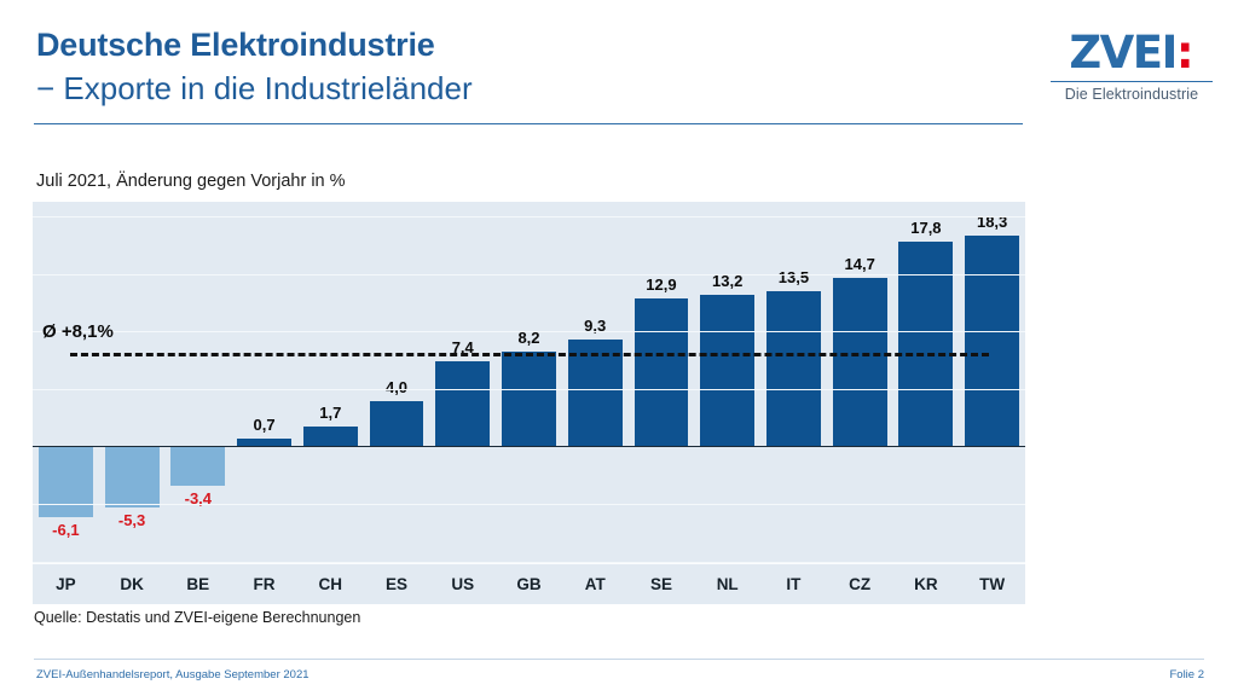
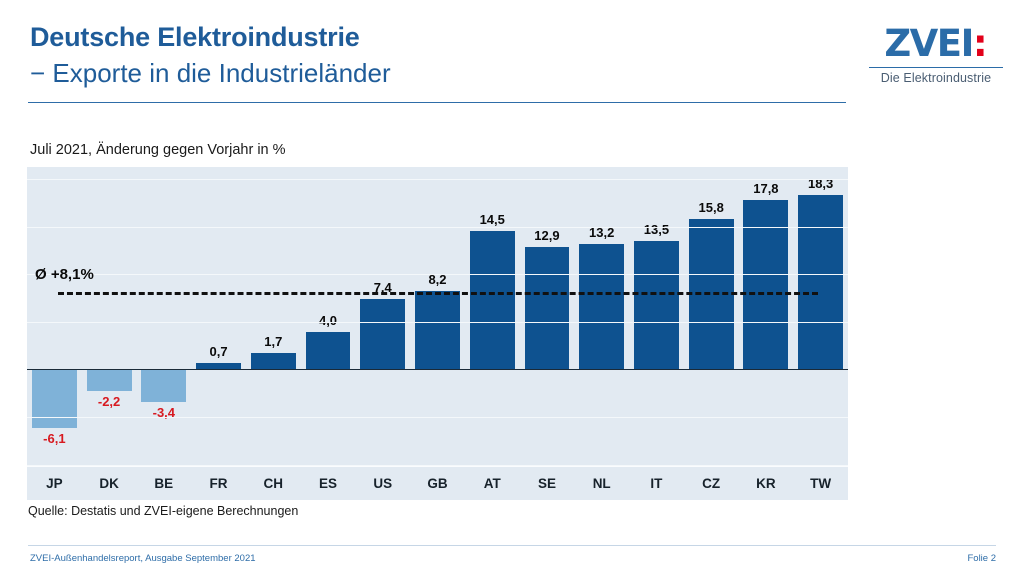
DK: -5,3 -> -2,2
AT: 9,3 -> 14,5
CZ: 14,7 -> 15,8
